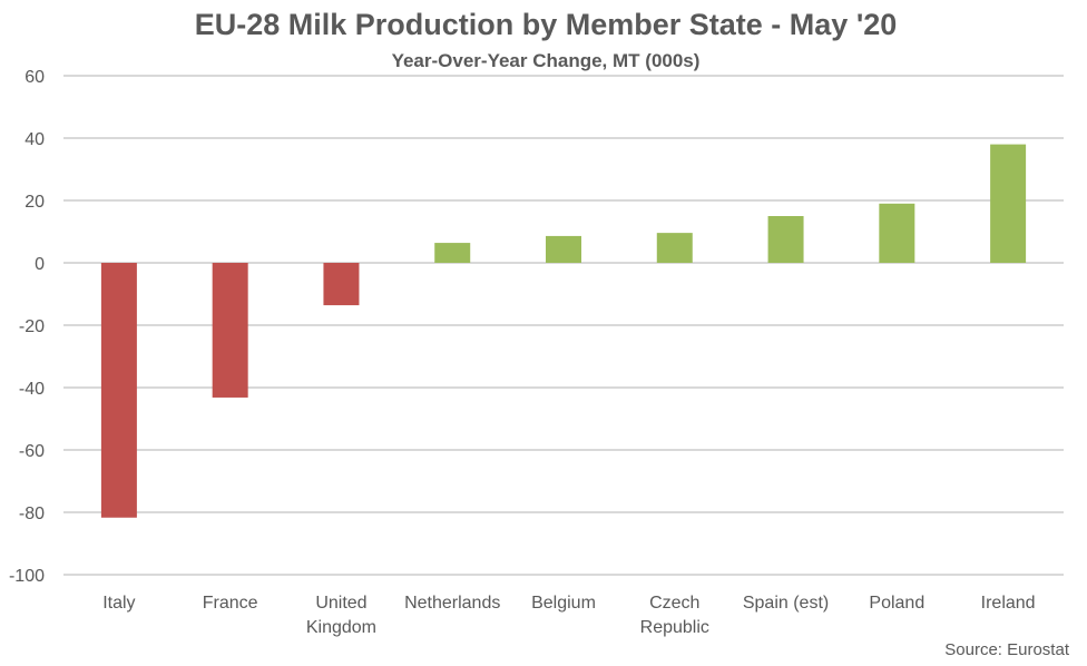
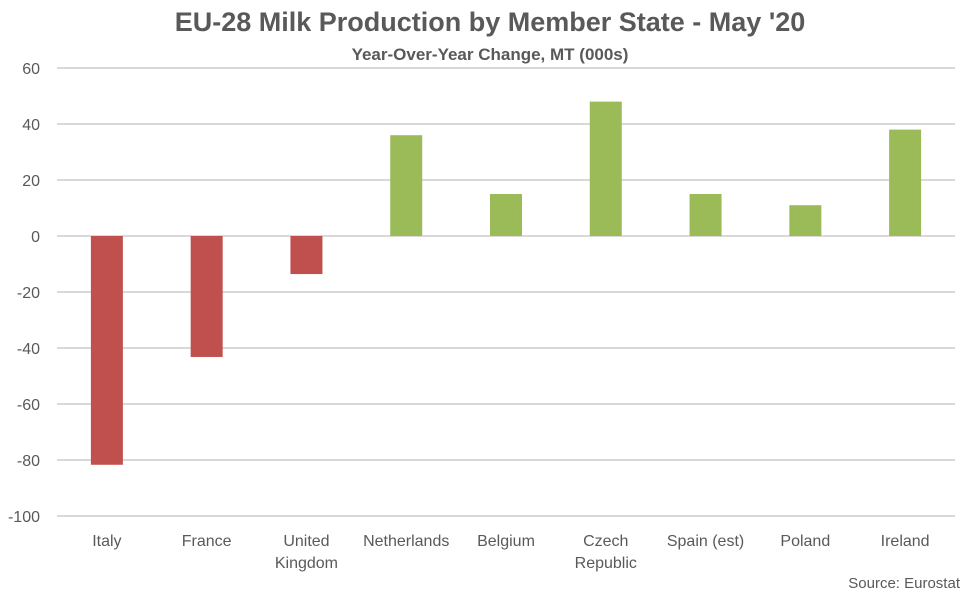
Netherlands: 6 -> 36
Belgium: 9 -> 15
Czech Republic: 10 -> 48
Poland: 19 -> 11
